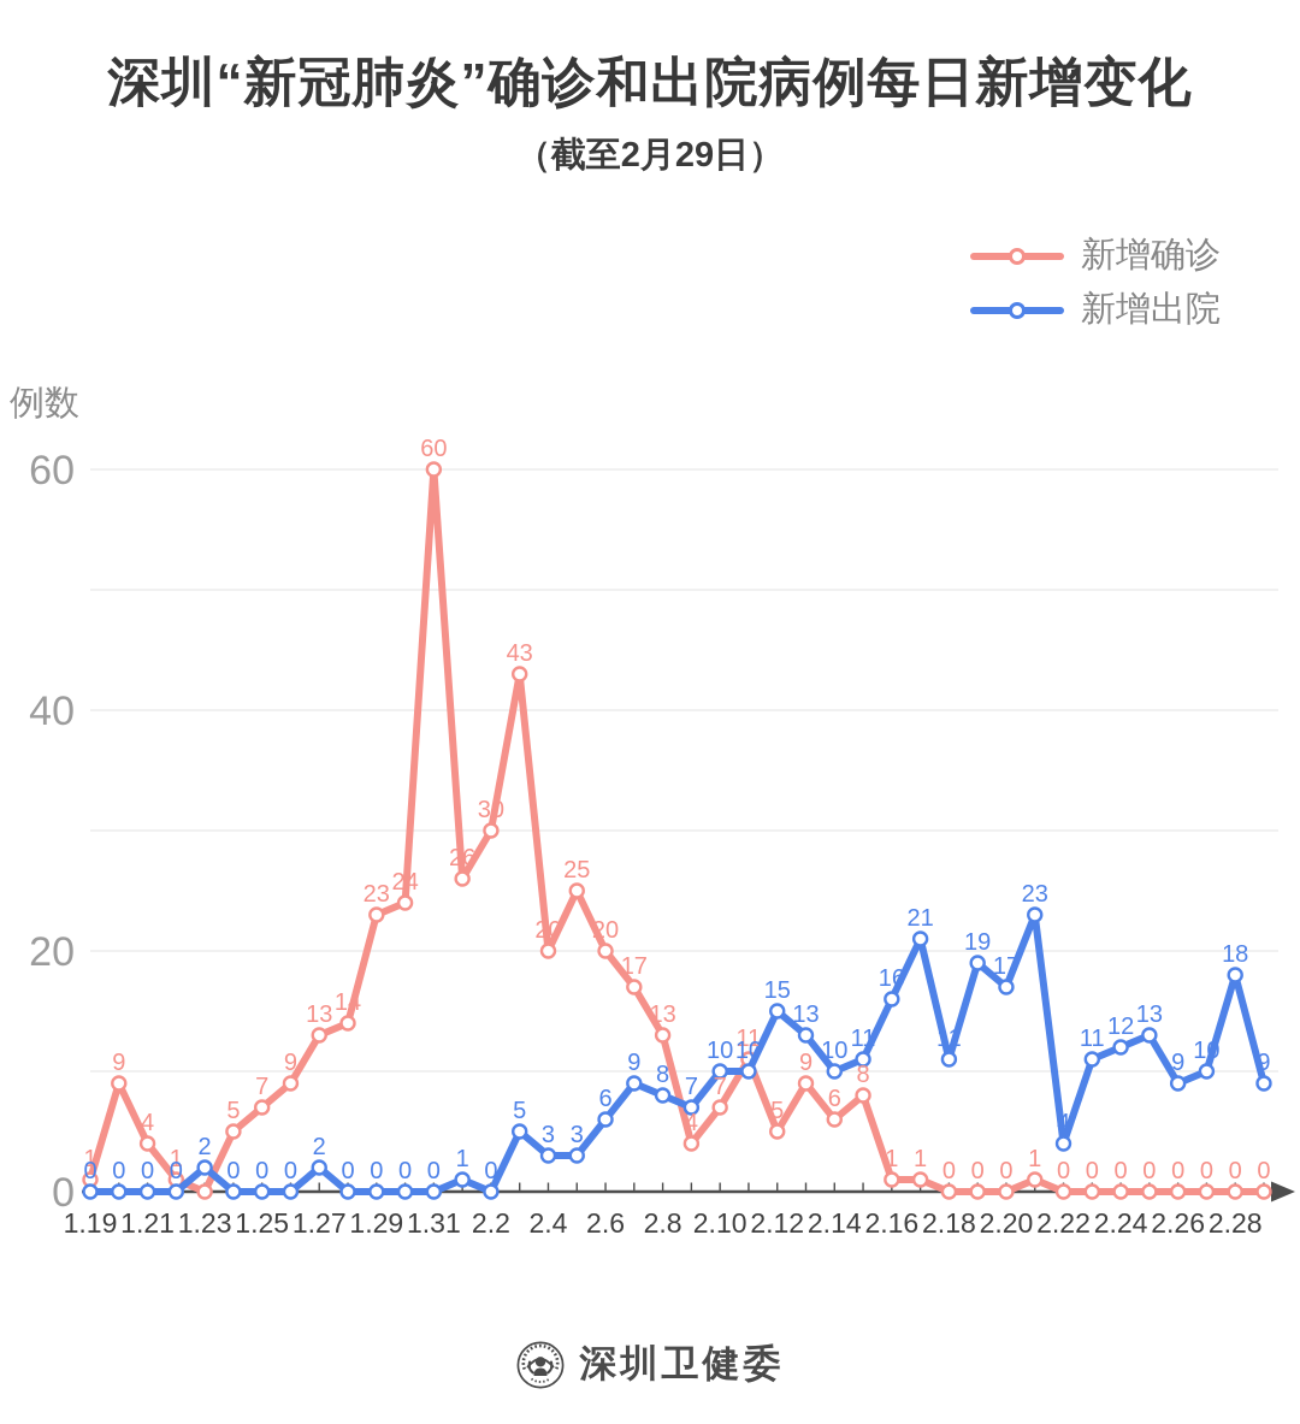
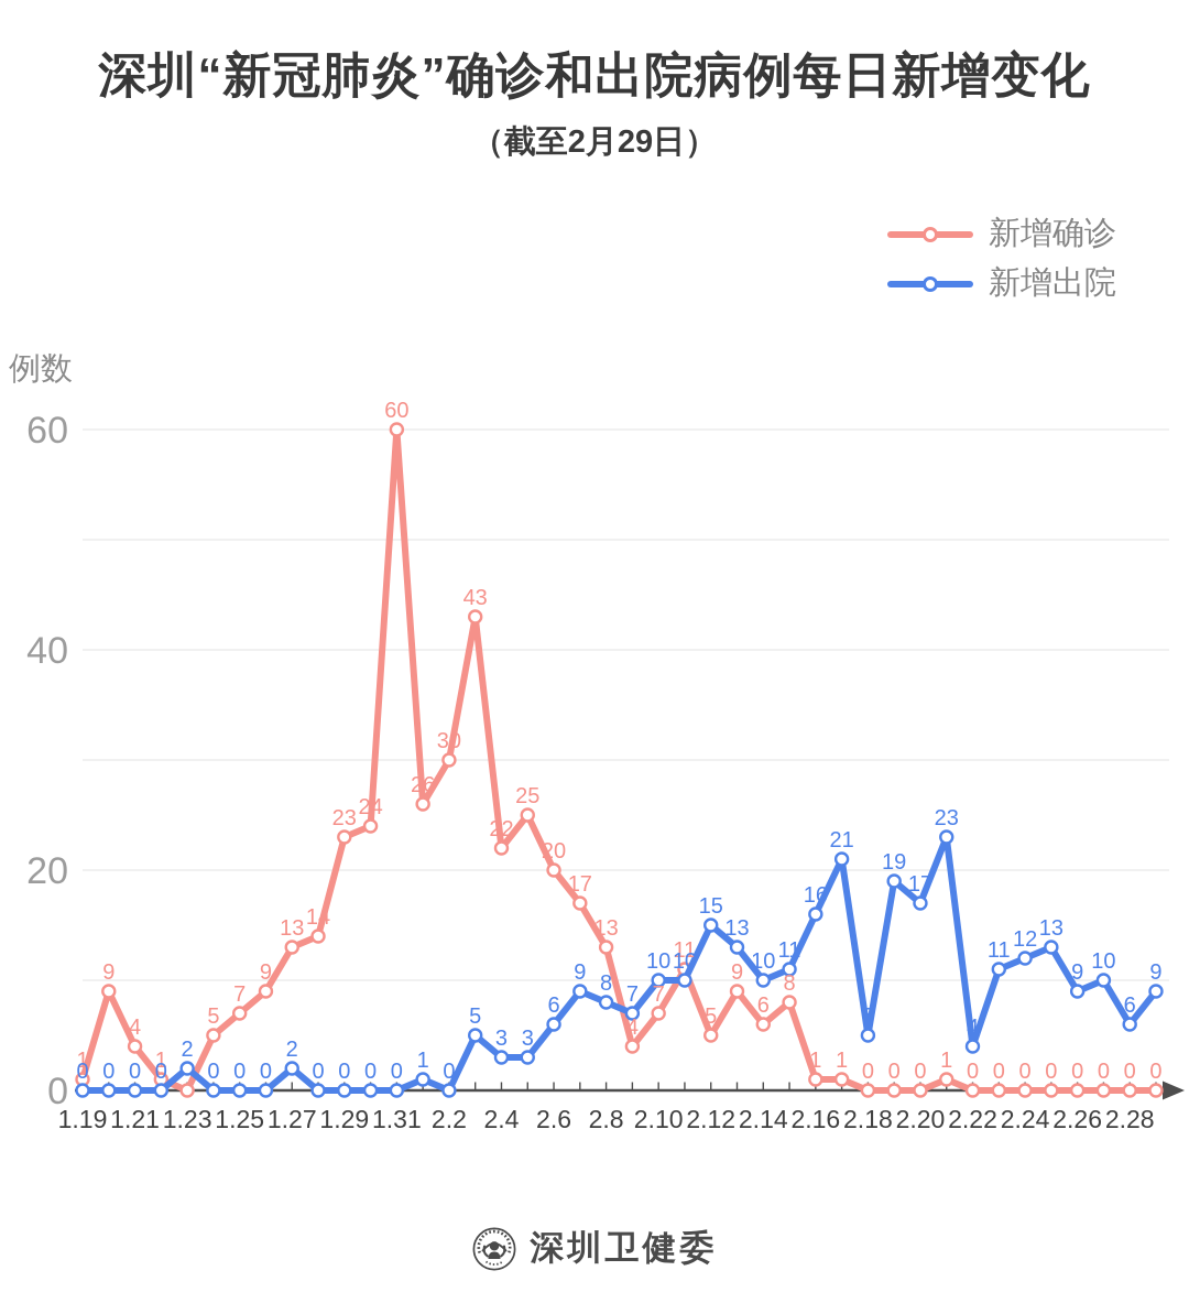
新增确诊/2.4: 20 -> 22
新增出院/2.18: 11 -> 5
新增出院/2.28: 18 -> 6
